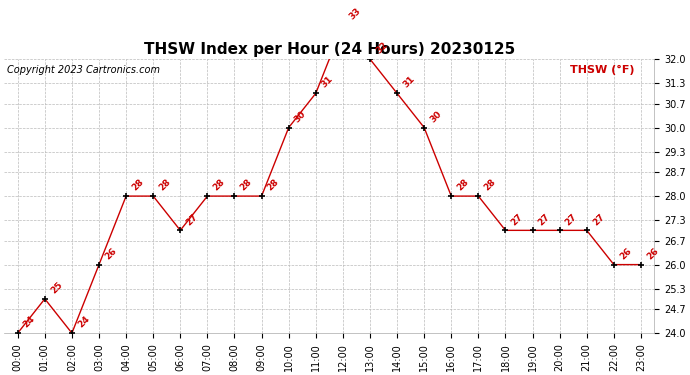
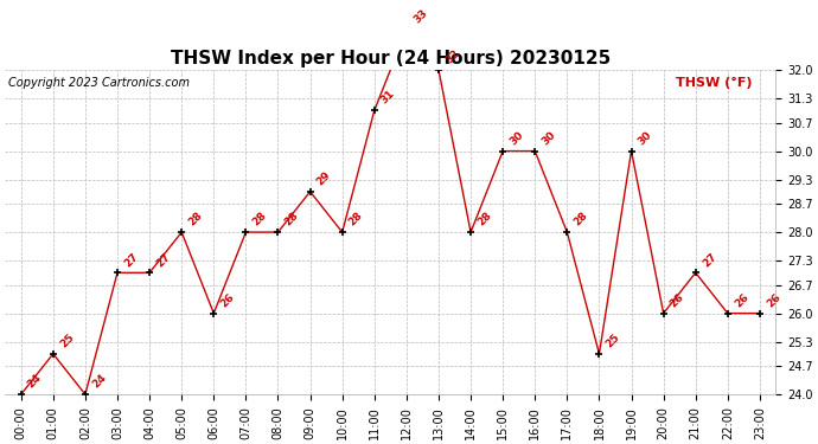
03:00: 26 -> 27
04:00: 28 -> 27
06:00: 27 -> 26
09:00: 28 -> 29
10:00: 30 -> 28
14:00: 31 -> 28
16:00: 28 -> 30
18:00: 27 -> 25
19:00: 27 -> 30
20:00: 27 -> 26
